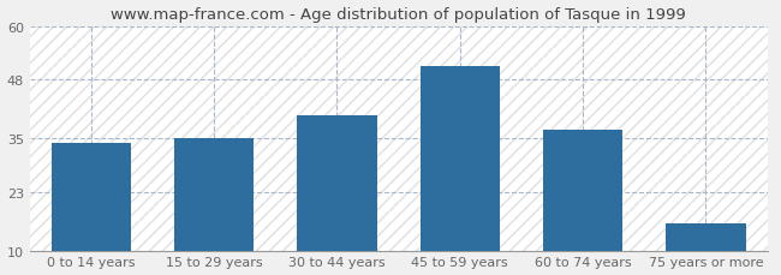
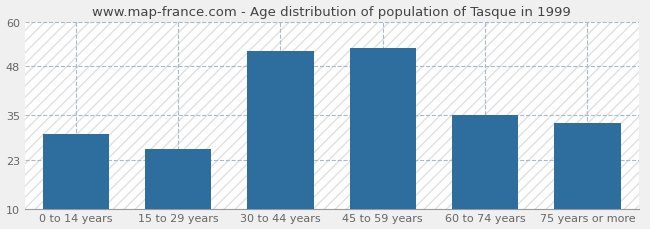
0 to 14 years: 34 -> 30
15 to 29 years: 35 -> 26
30 to 44 years: 40 -> 52
45 to 59 years: 51 -> 53
60 to 74 years: 37 -> 35
75 years or more: 16 -> 33
